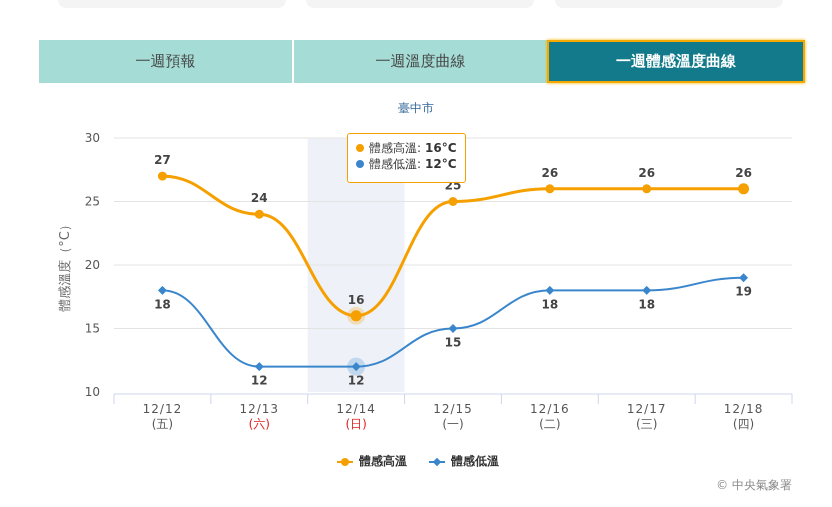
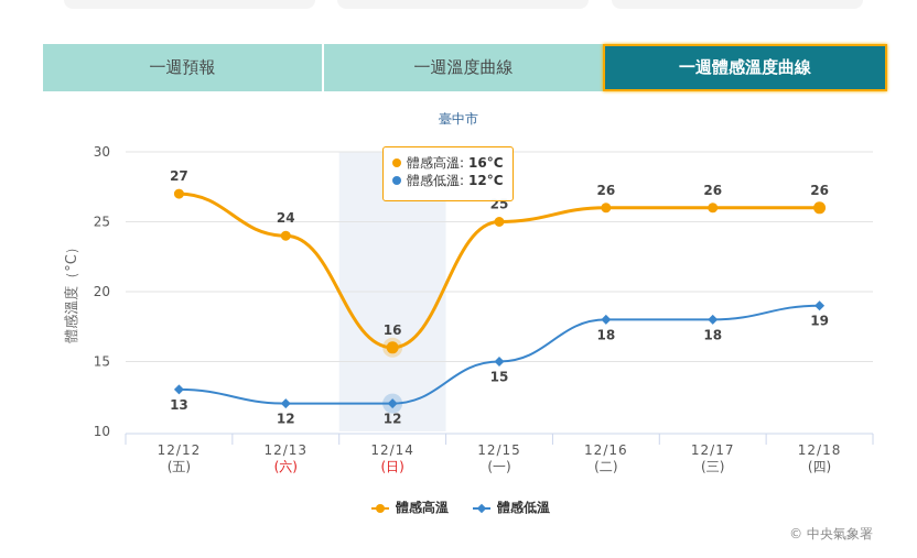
體感低溫/12/12: 18 -> 13
